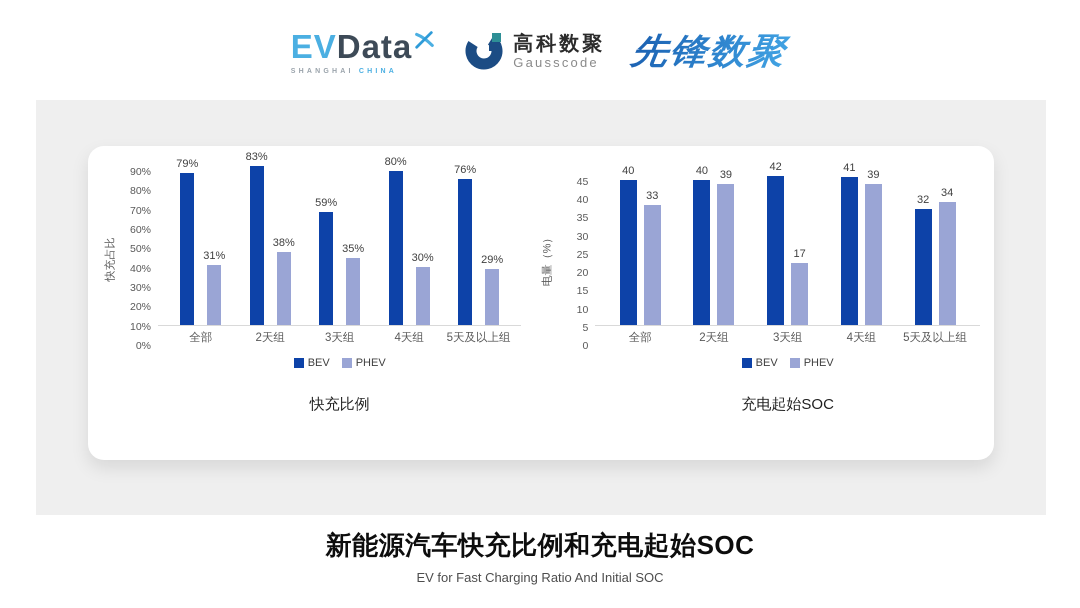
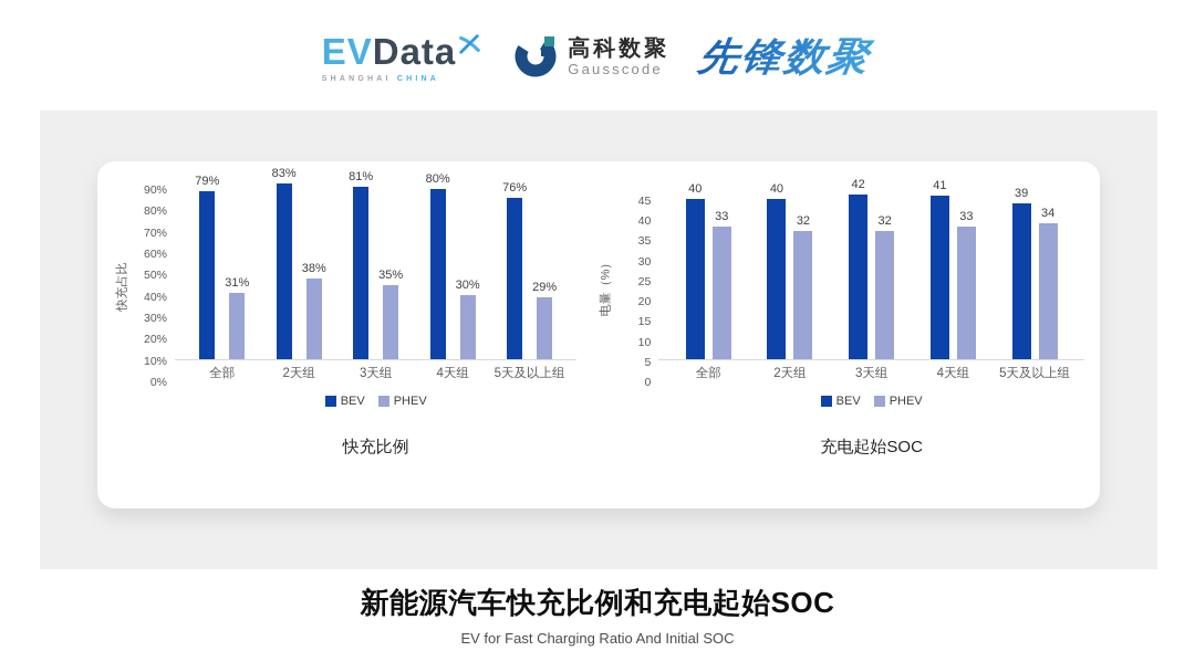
快充比例/BEV/3天组: 59% -> 81%
充电起始SOC/PHEV/2天组: 39 -> 32
充电起始SOC/PHEV/3天组: 17 -> 32
充电起始SOC/PHEV/4天组: 39 -> 33
充电起始SOC/BEV/5天及以上组: 32 -> 39
